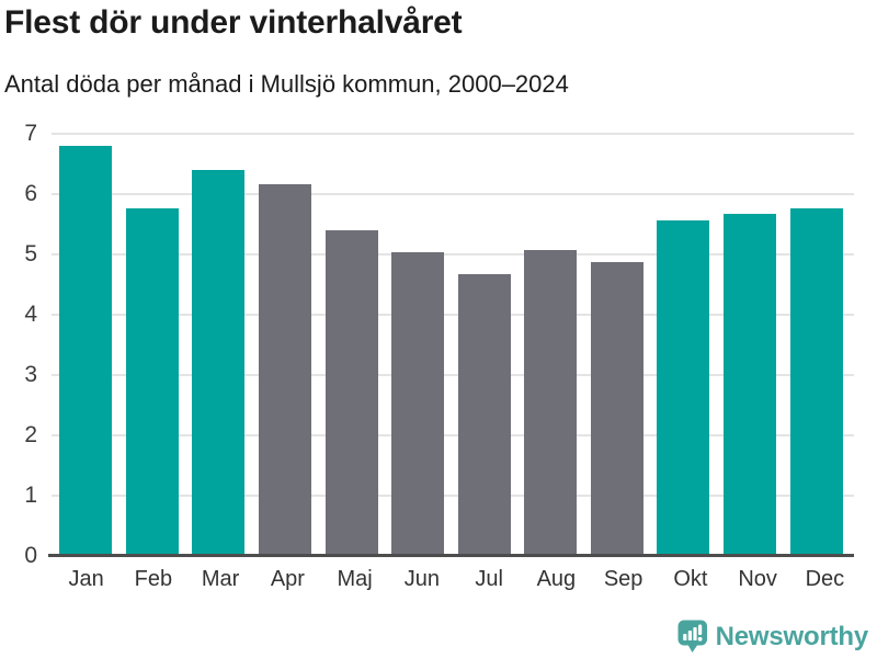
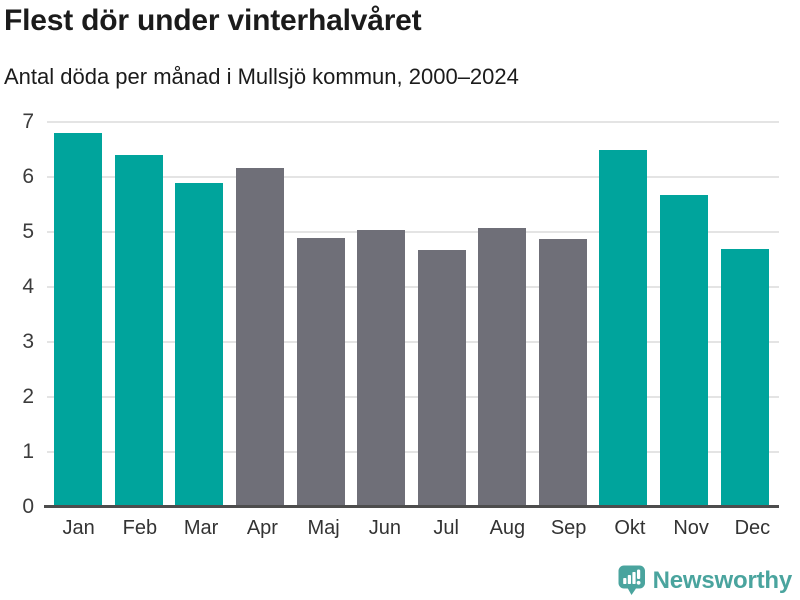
Feb: 5.8 -> 6.4
Mar: 6.4 -> 5.9
Maj: 5.4 -> 4.9
Okt: 5.6 -> 6.5
Dec: 5.8 -> 4.7
